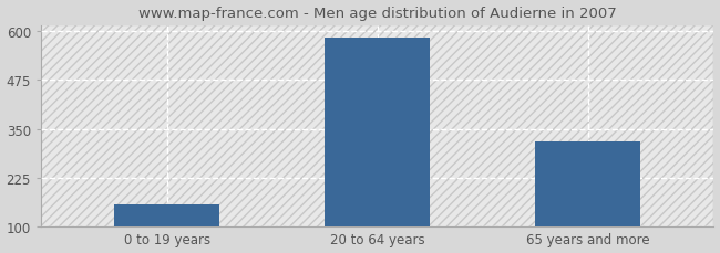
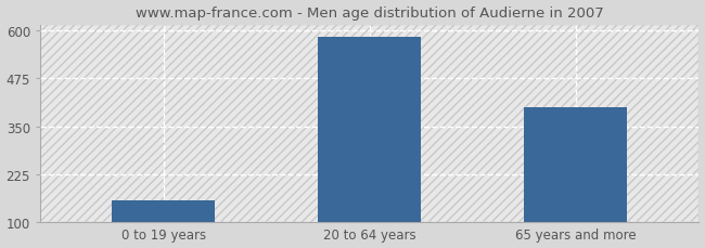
65 years and more: 318 -> 400
